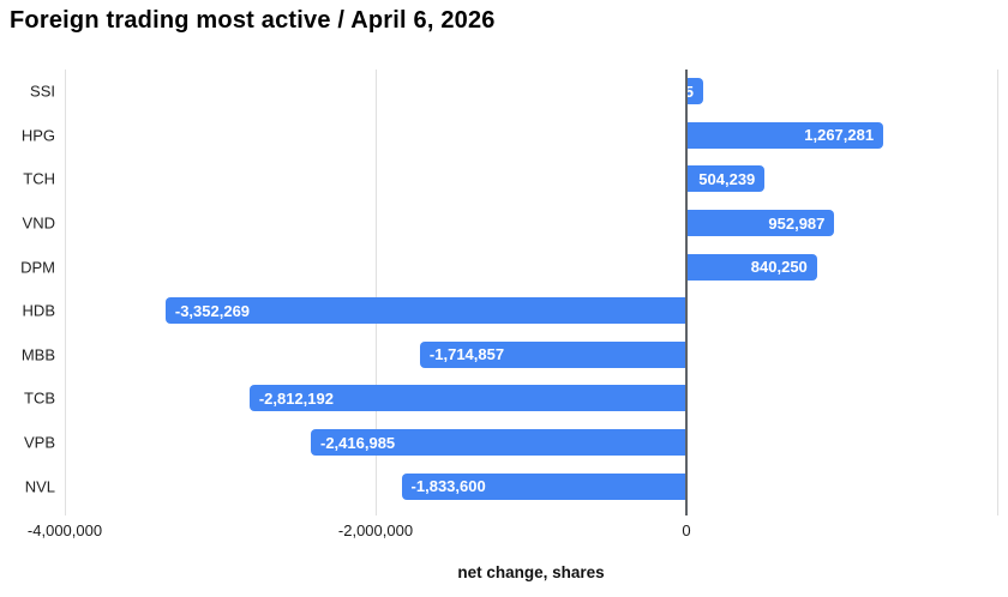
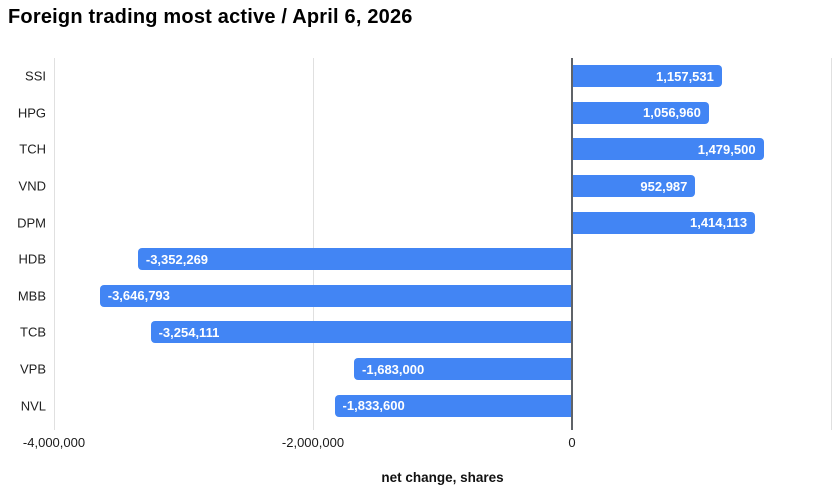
SSI: 107,975 -> 1,157,531
HPG: 1,267,281 -> 1,056,960
TCH: 504,239 -> 1,479,500
DPM: 840,250 -> 1,414,113
MBB: -1,714,857 -> -3,646,793
TCB: -2,812,192 -> -3,254,111
VPB: -2,416,985 -> -1,683,000
